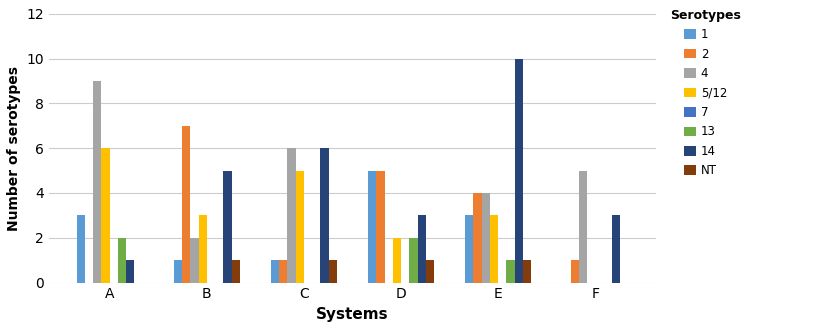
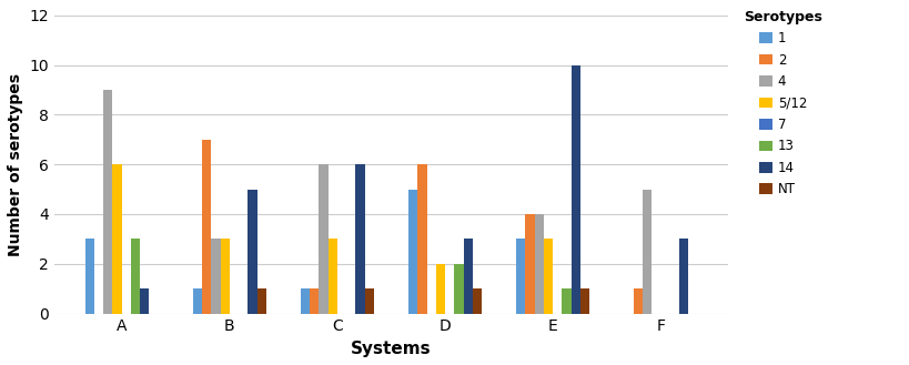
13/A: 2 -> 3
4/B: 2 -> 3
5/12/C: 5 -> 3
2/D: 5 -> 6
